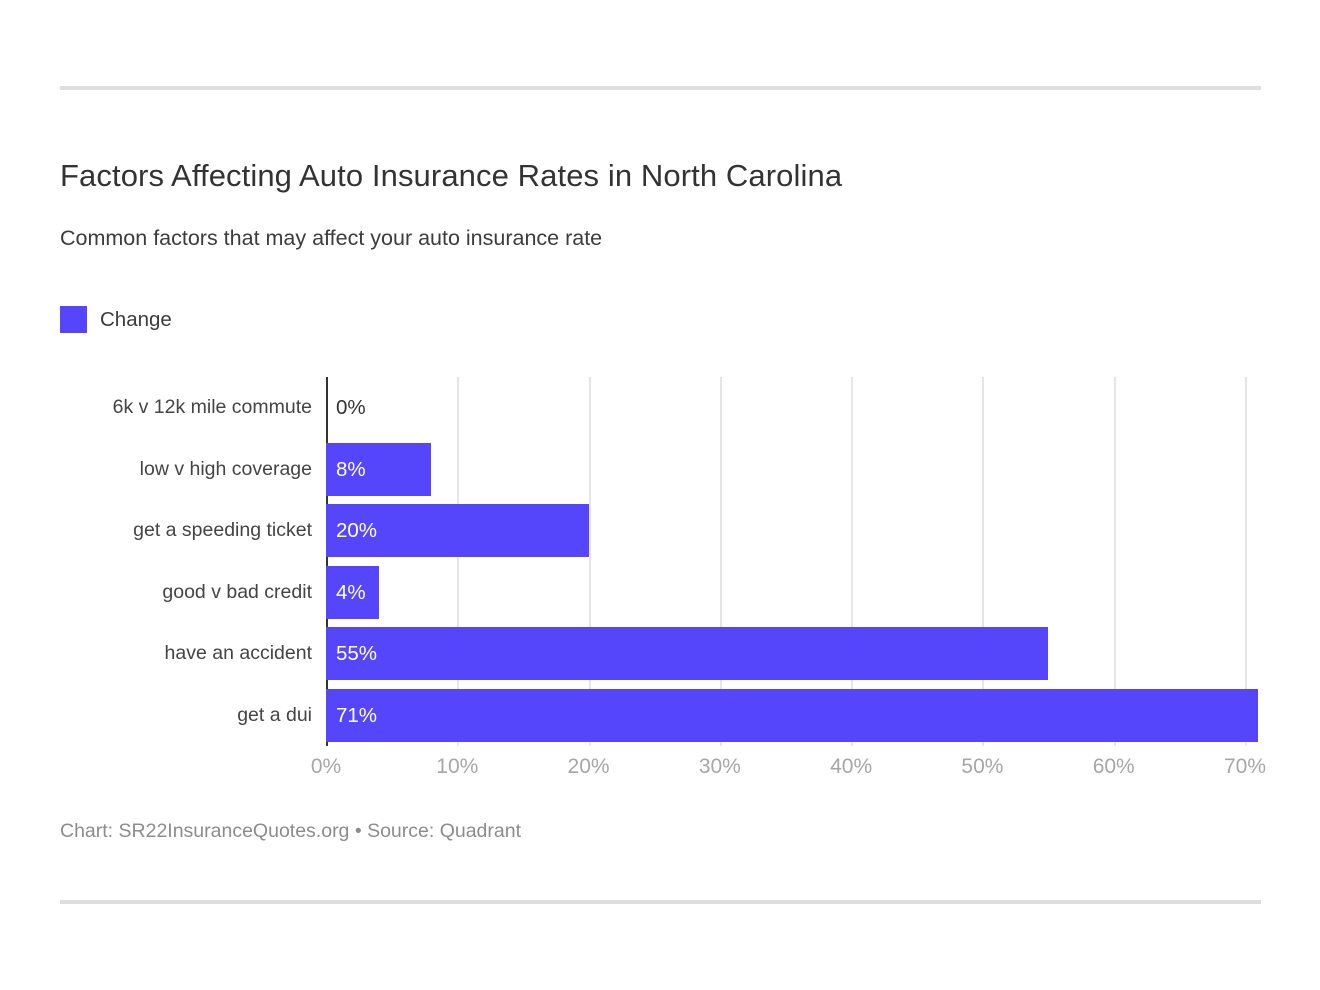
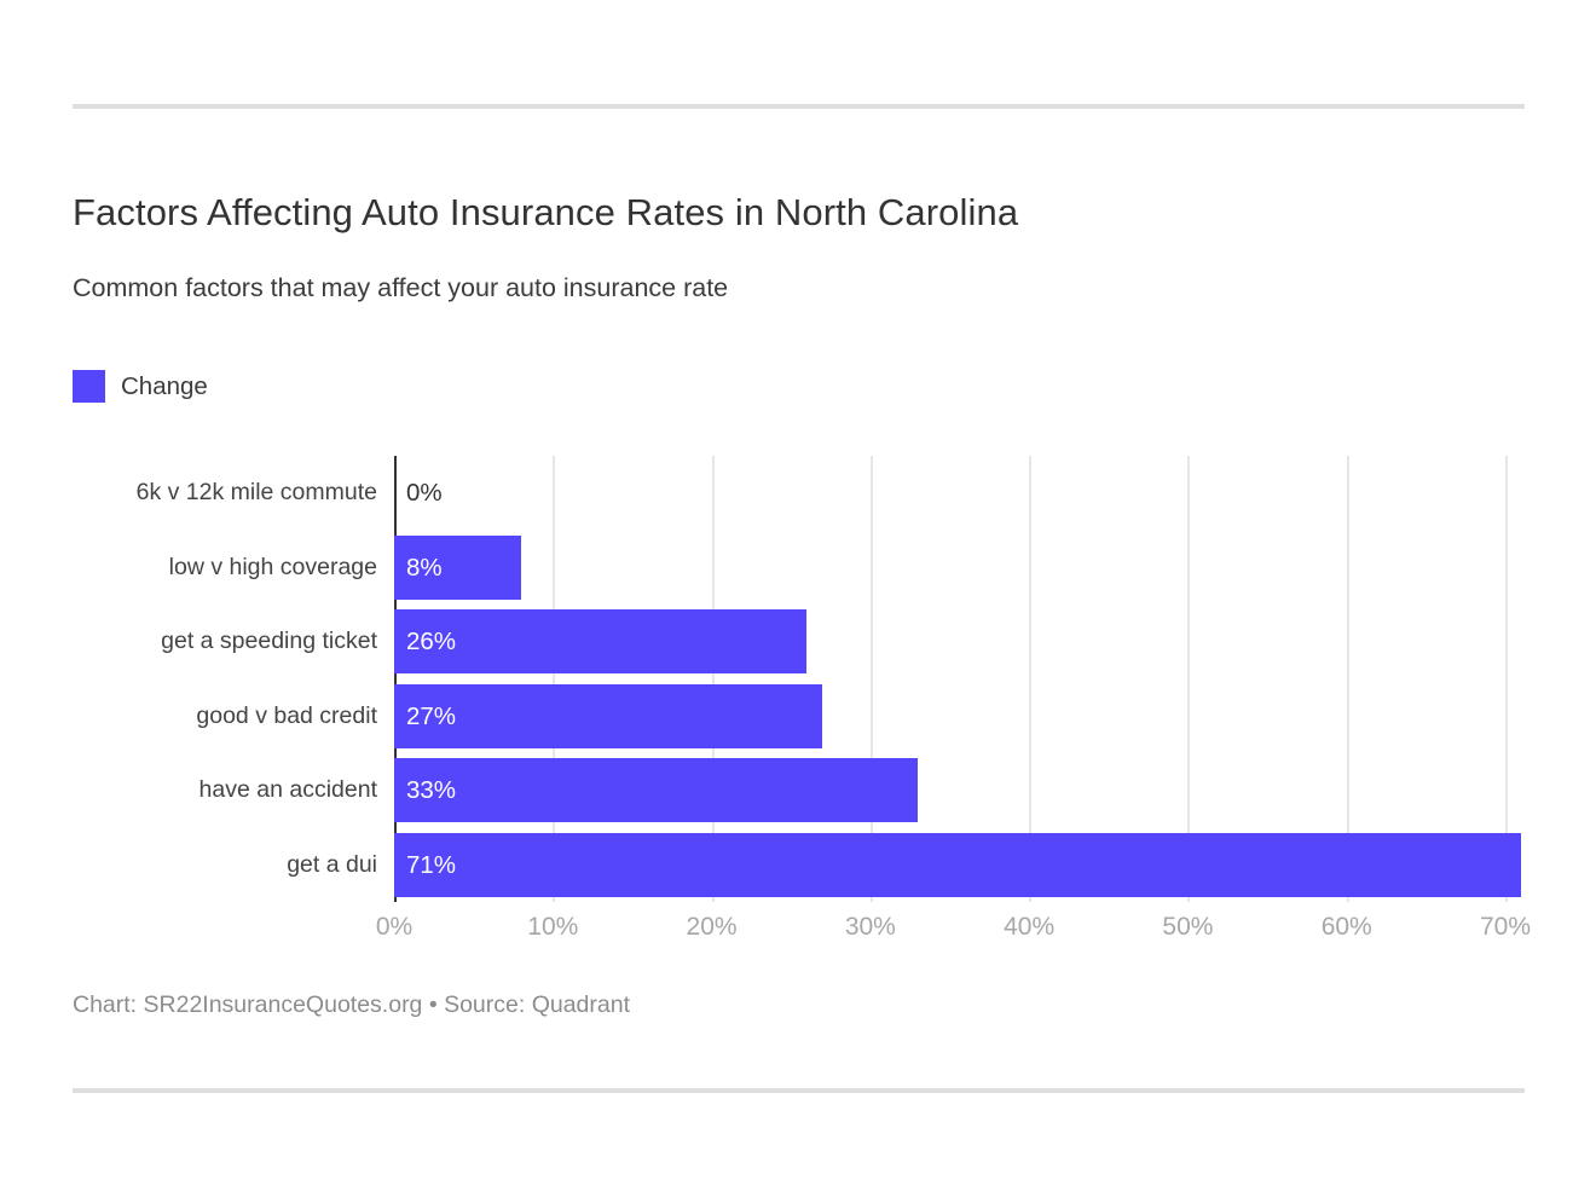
get a speeding ticket: 20% -> 26%
good v bad credit: 4% -> 27%
have an accident: 55% -> 33%
